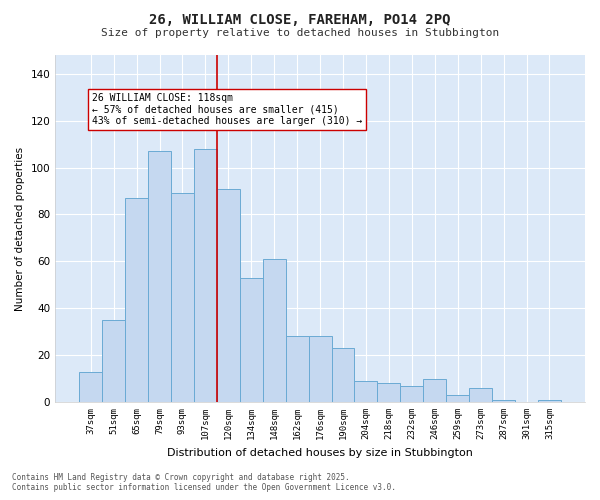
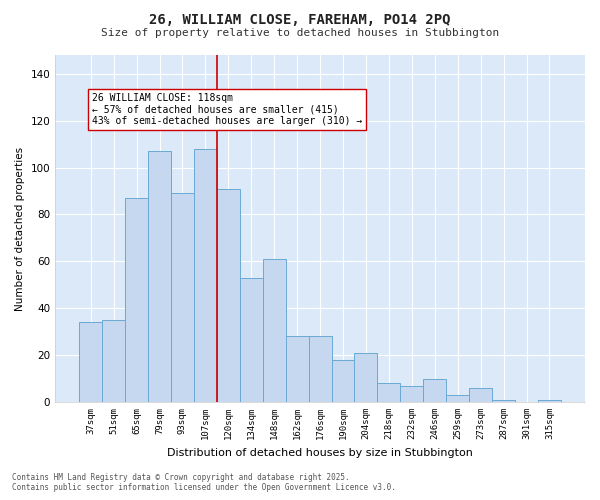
37sqm: 13 -> 34
190sqm: 23 -> 18
204sqm: 9 -> 21
